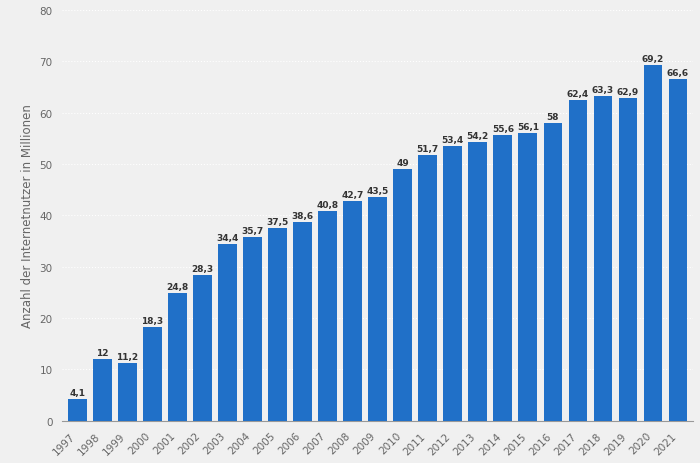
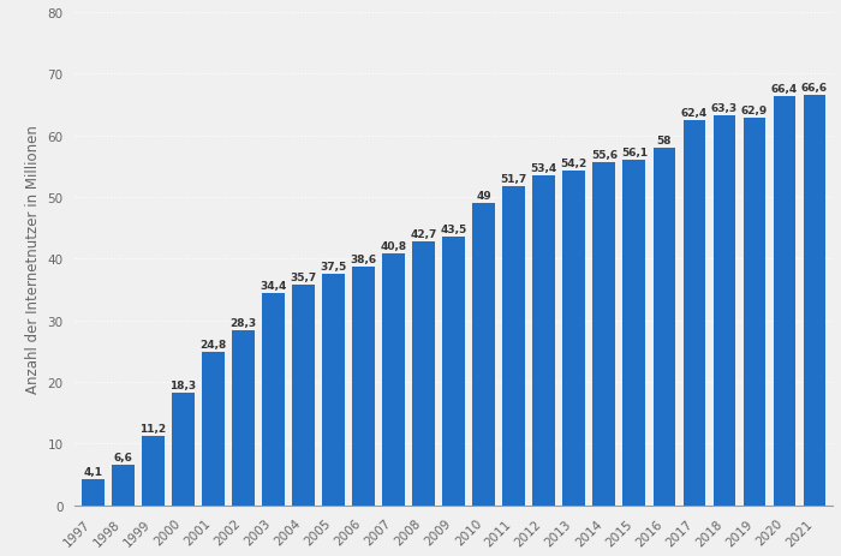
1998: 12 -> 6,6
2020: 69,2 -> 66,4
